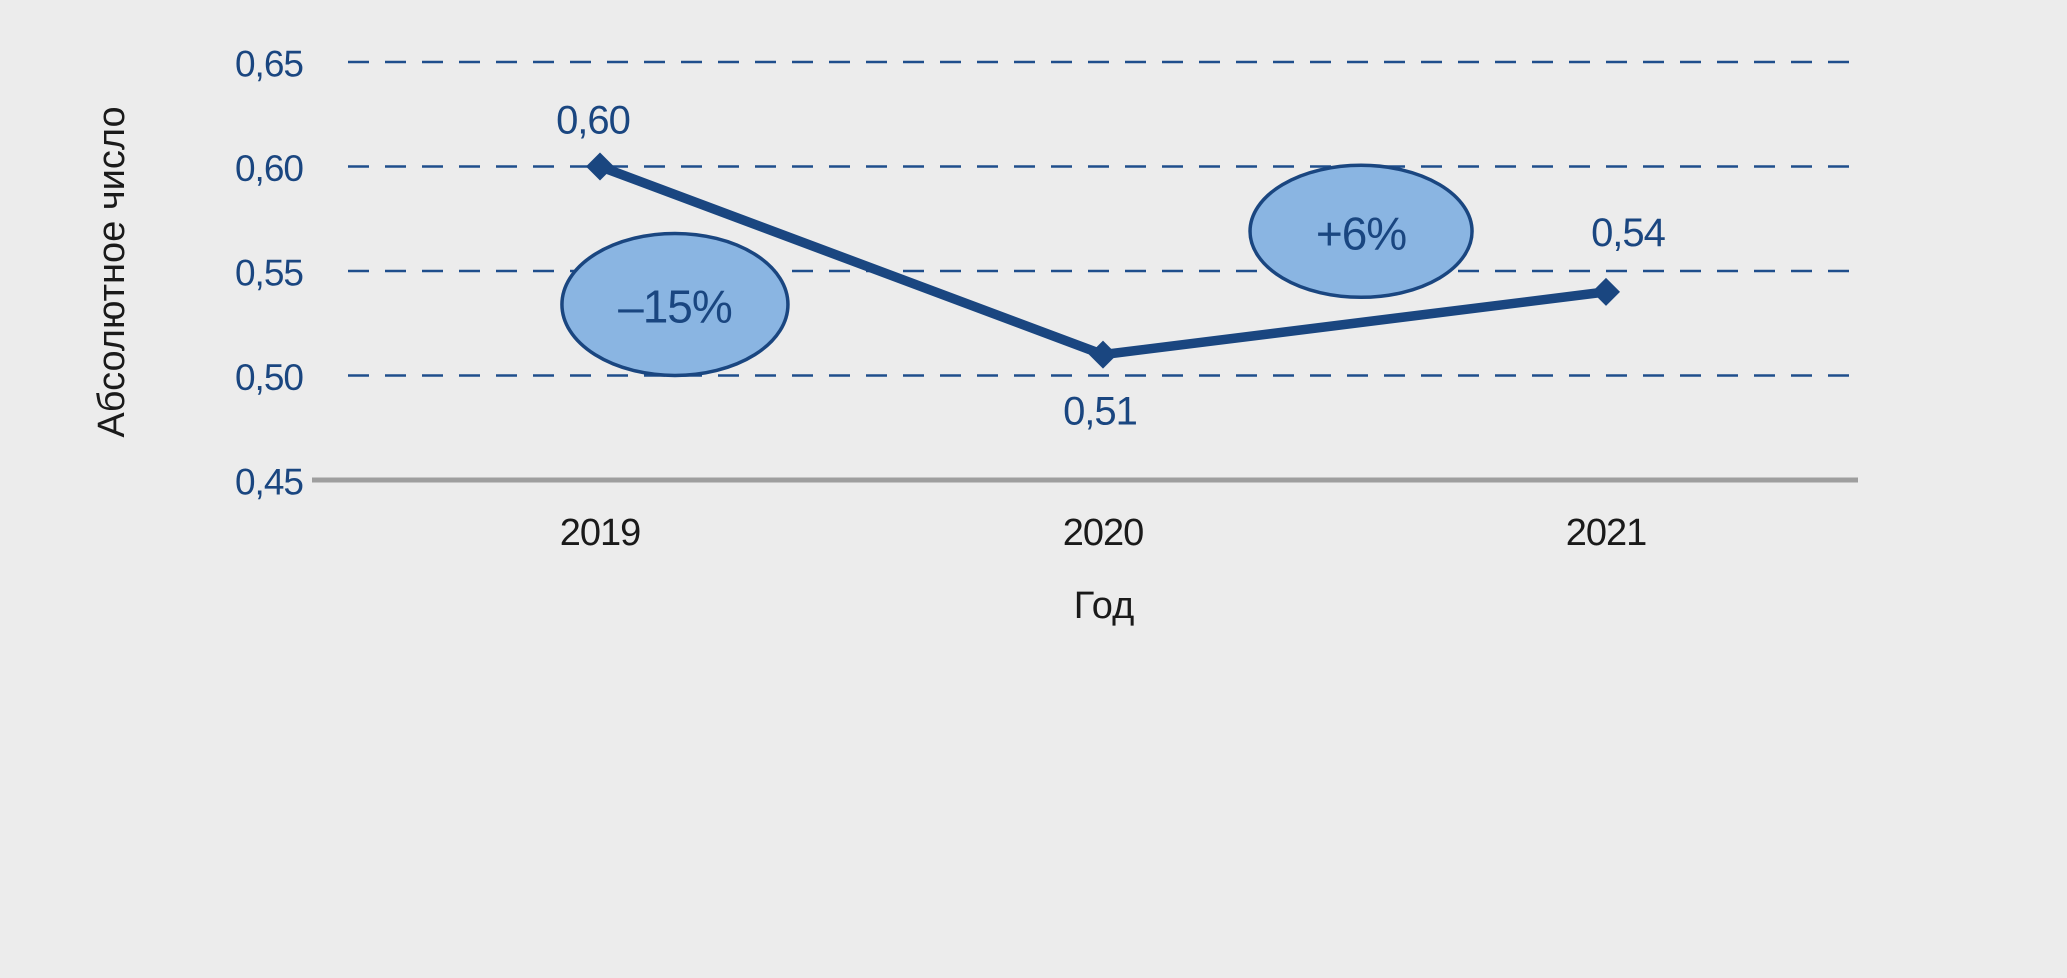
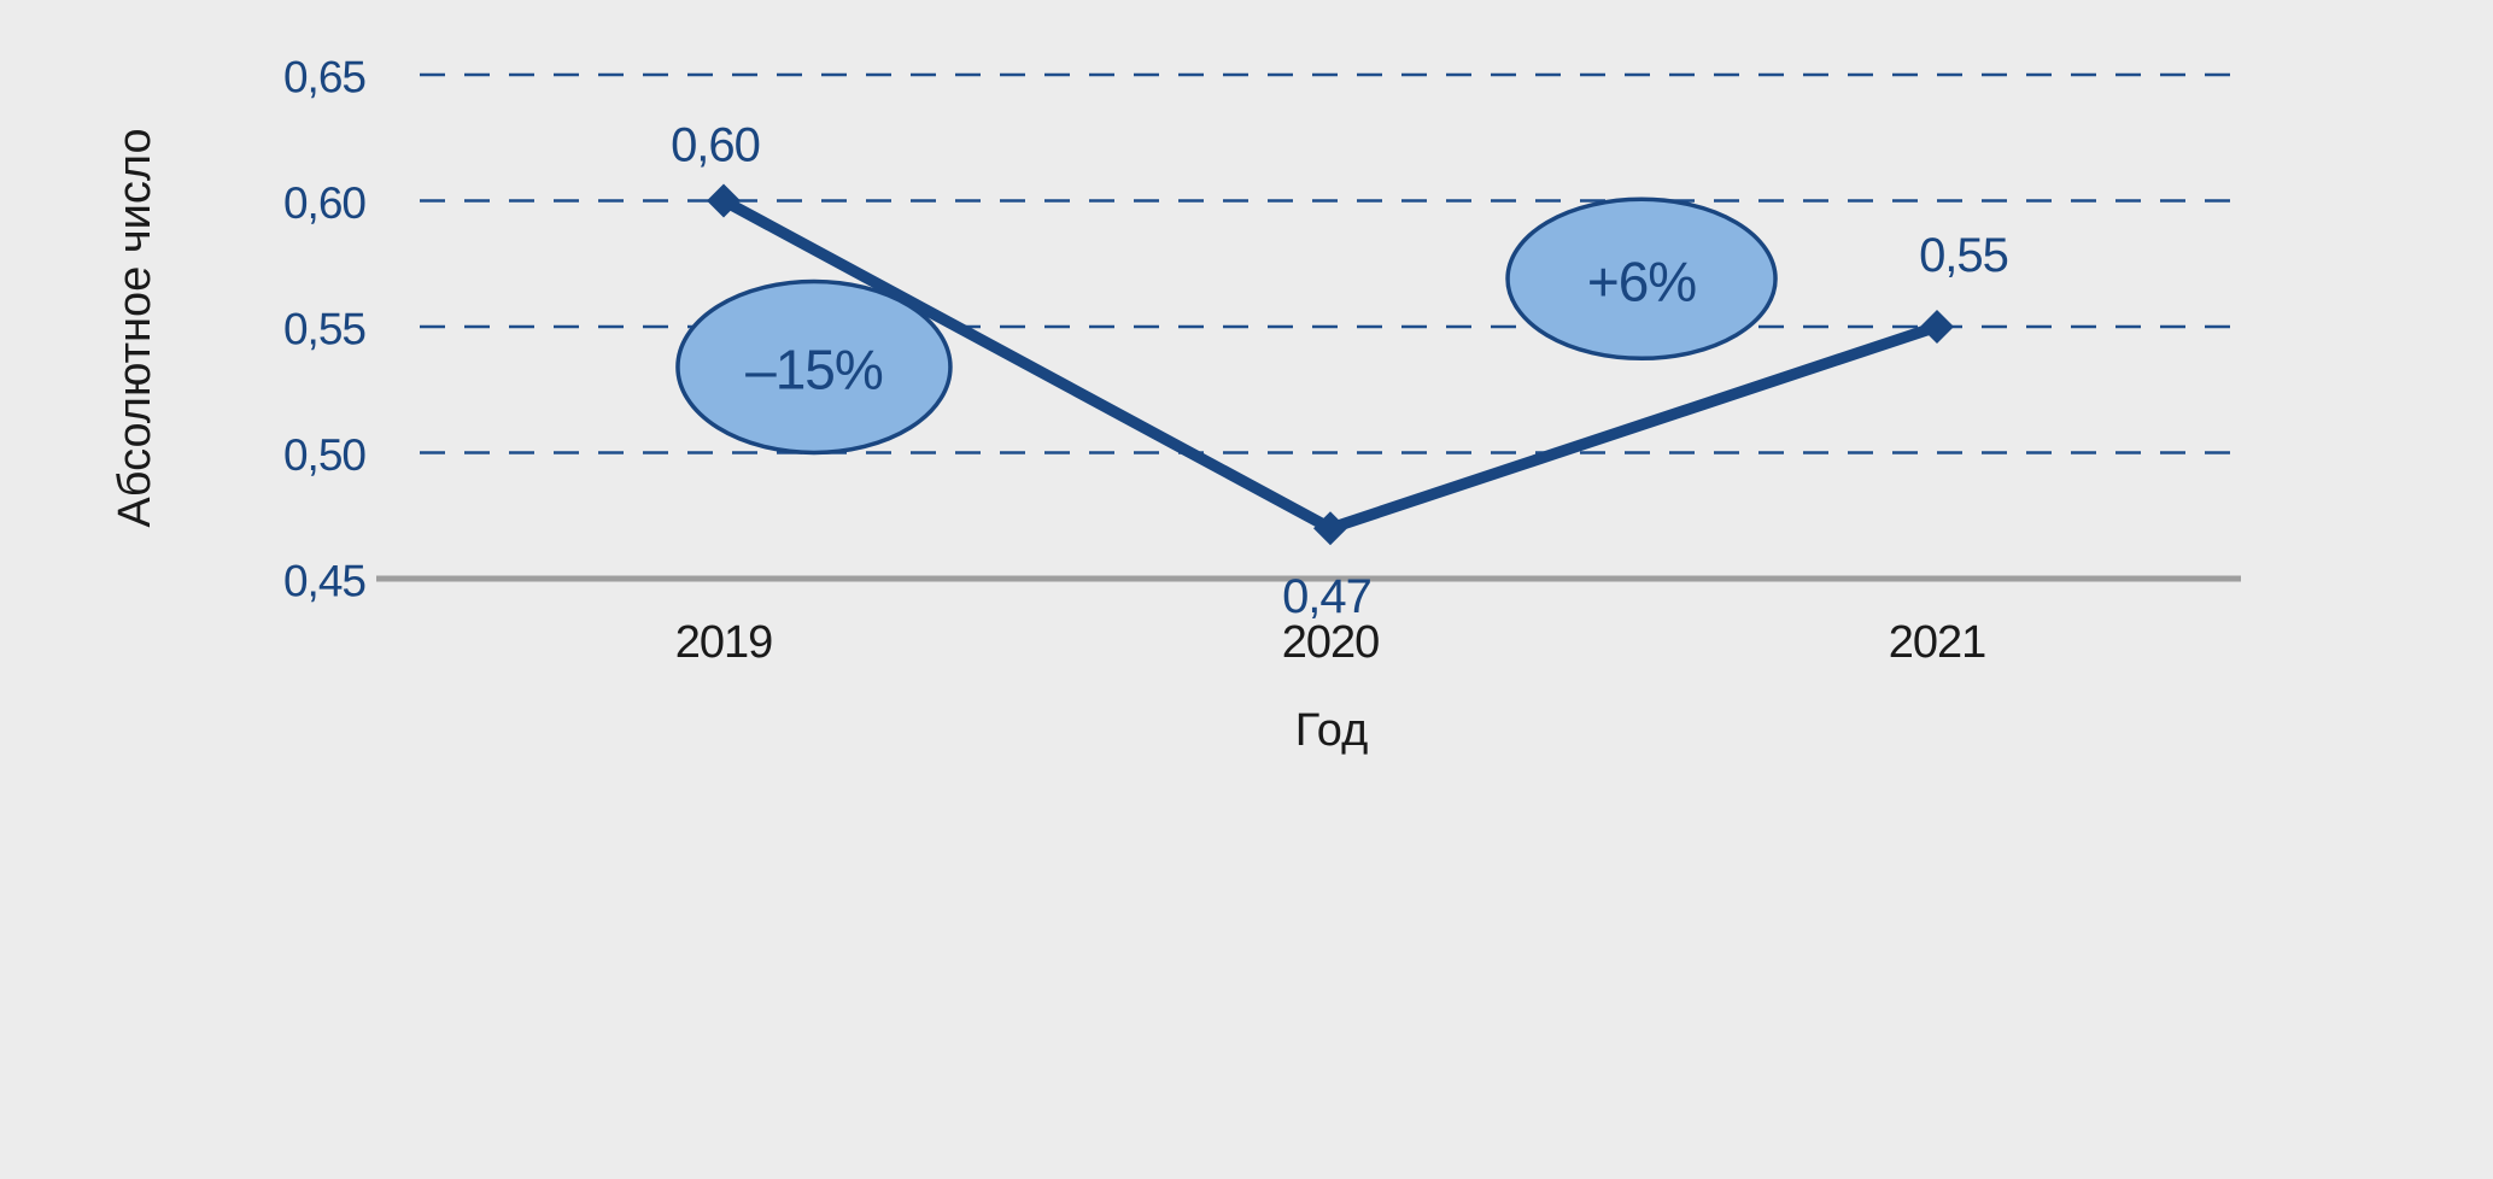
2020: 0,51 -> 0,47
2021: 0,54 -> 0,55
